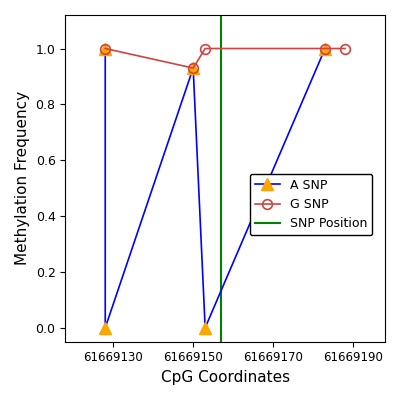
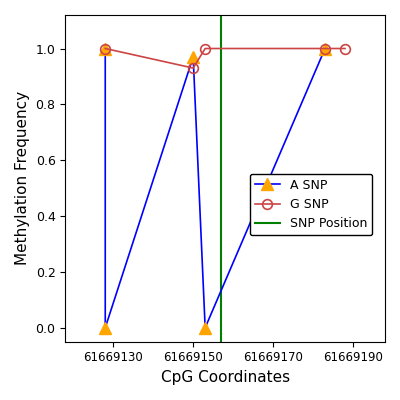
A SNP/61669150: 0.93 -> 0.97
